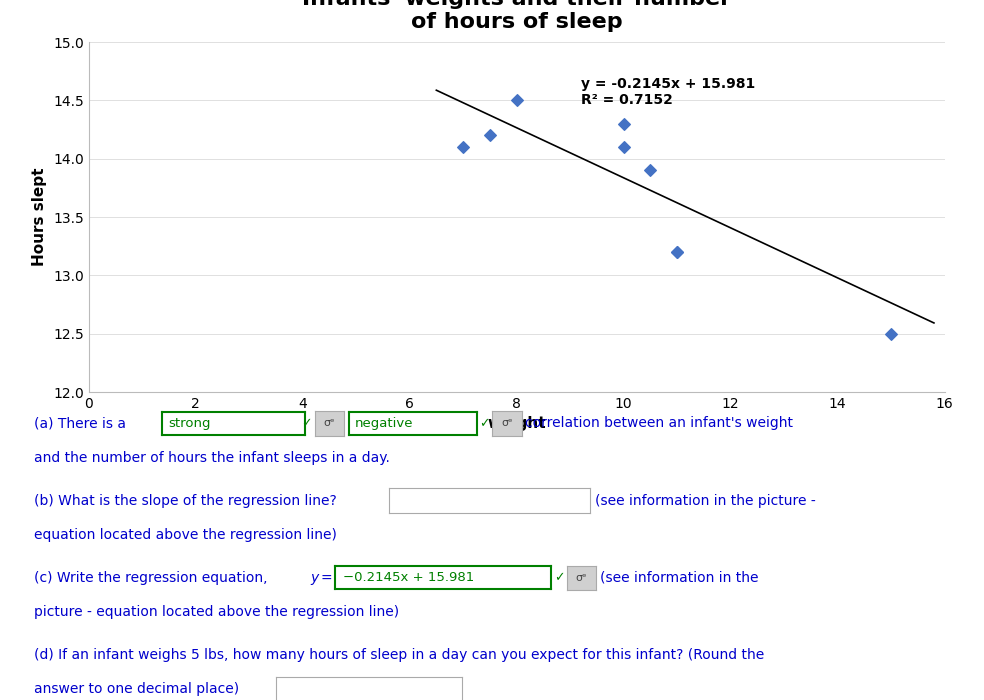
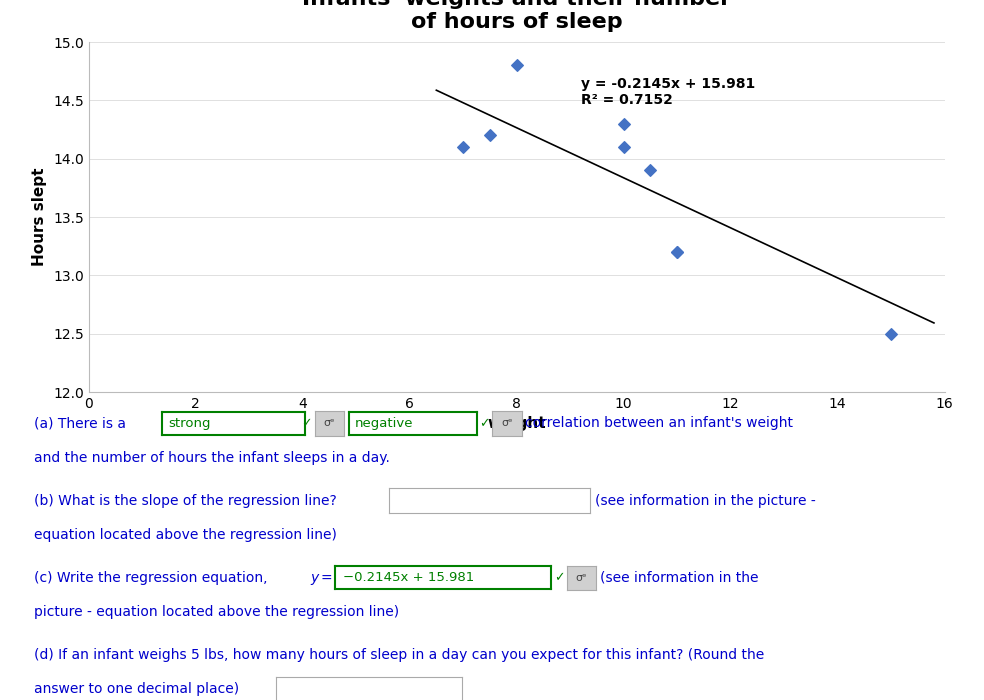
8: 14.5 -> 14.8
